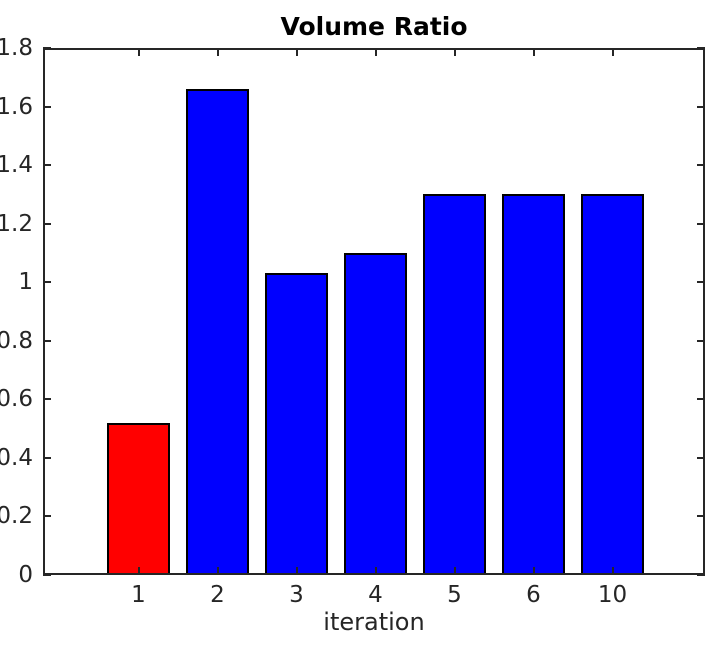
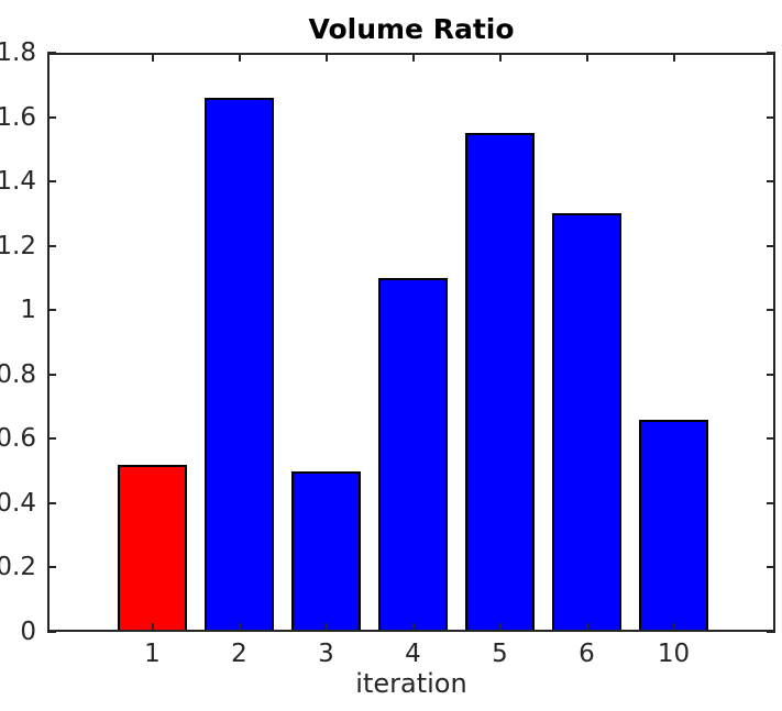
3: 1.03 -> 0.50
5: 1.30 -> 1.55
10: 1.30 -> 0.66
